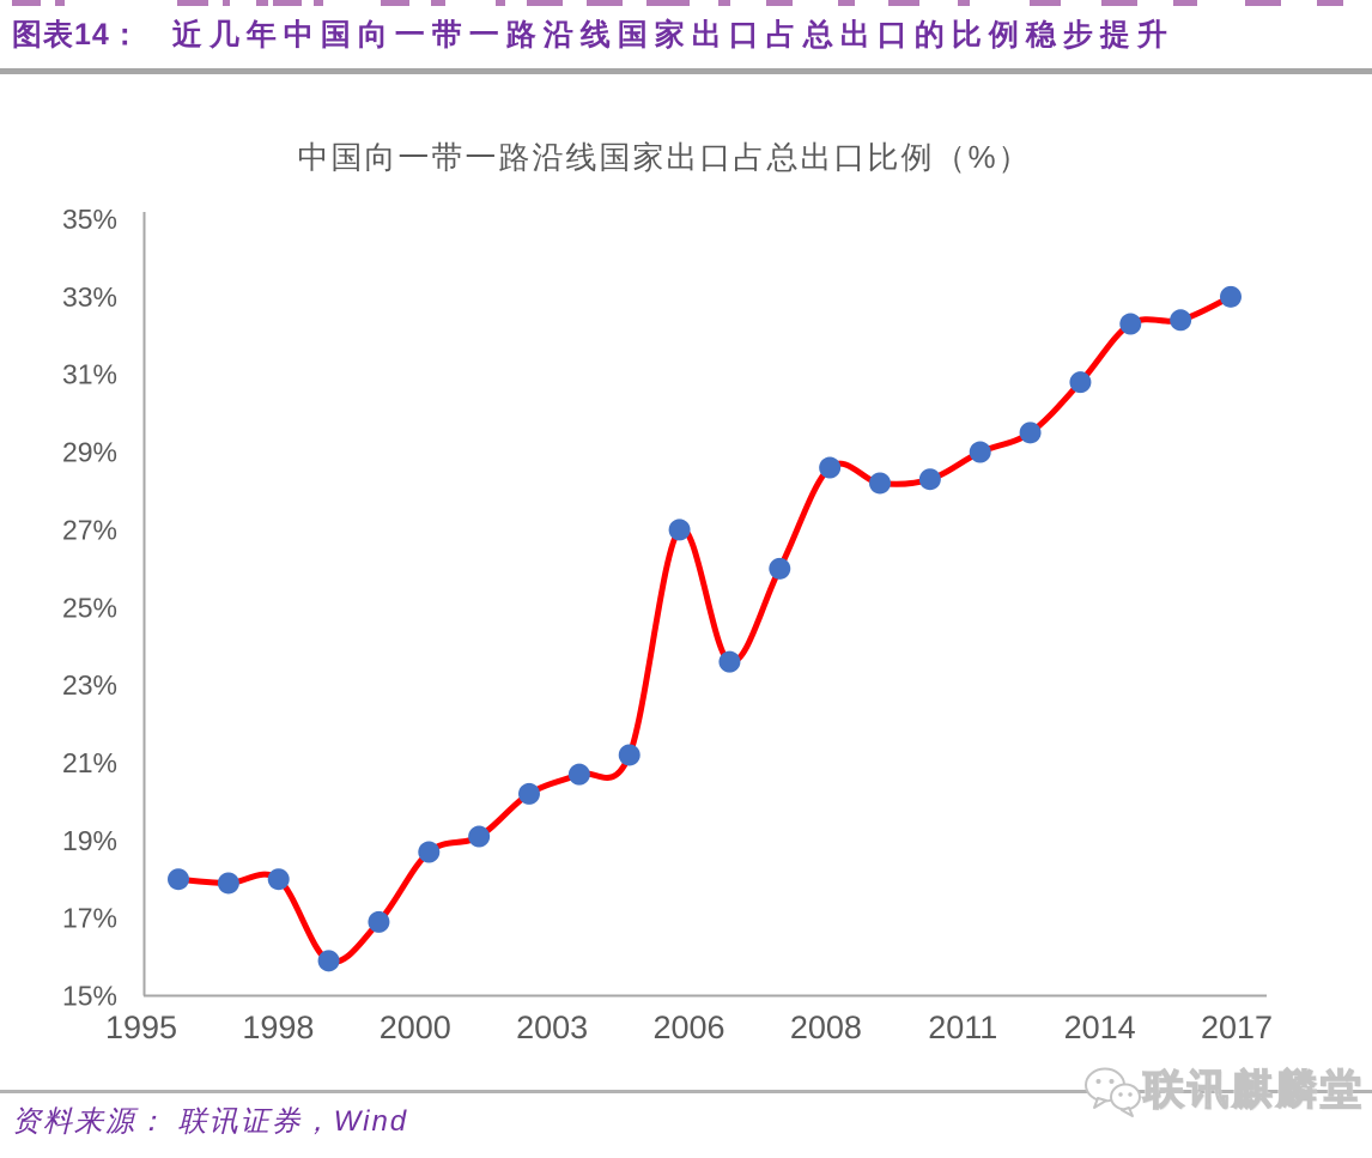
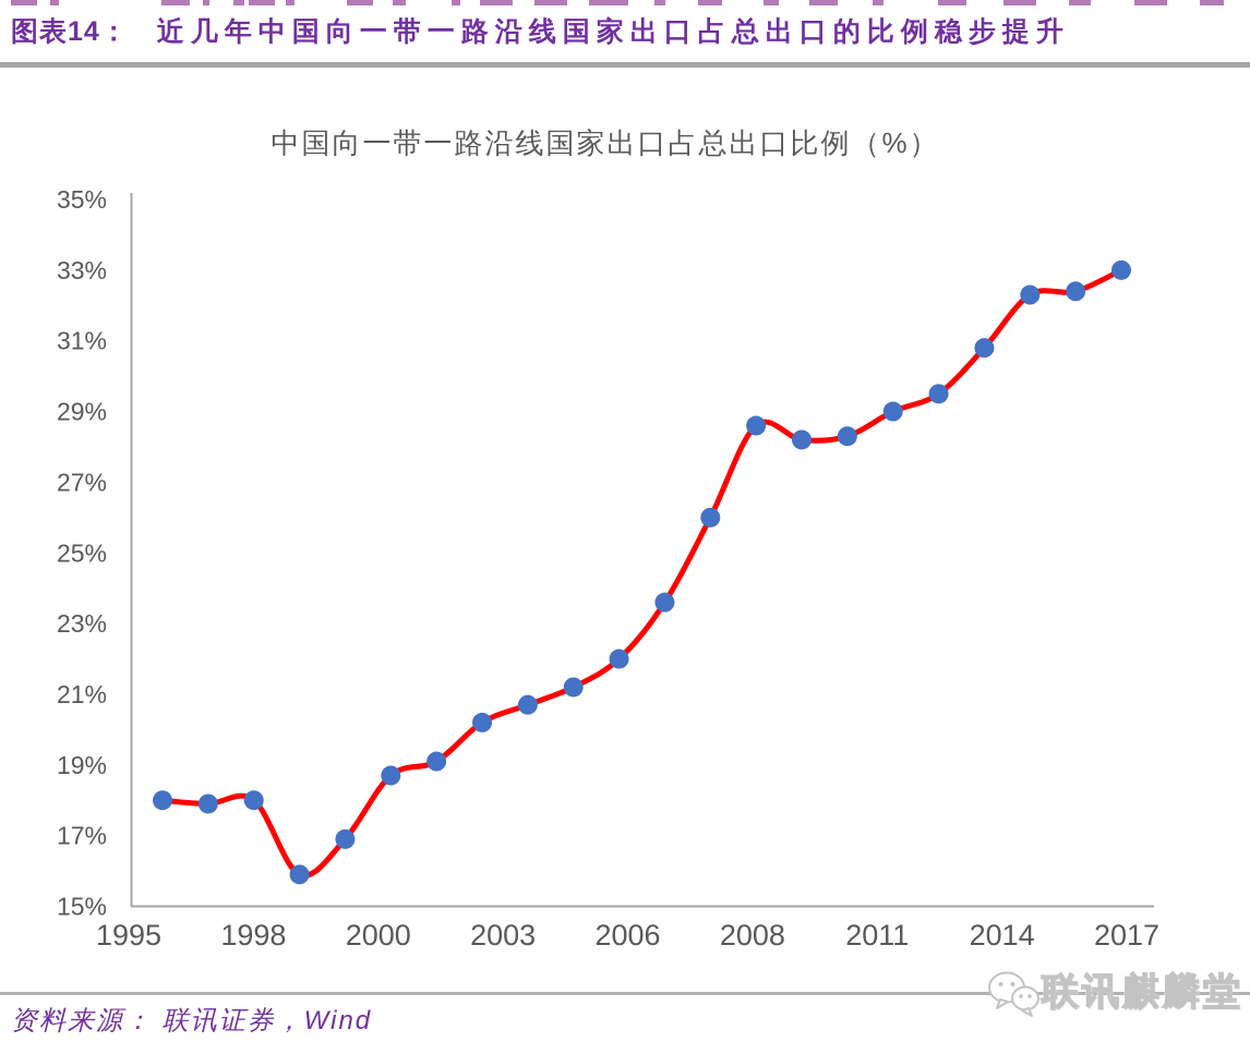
2006: 27.0% -> 22.0%
